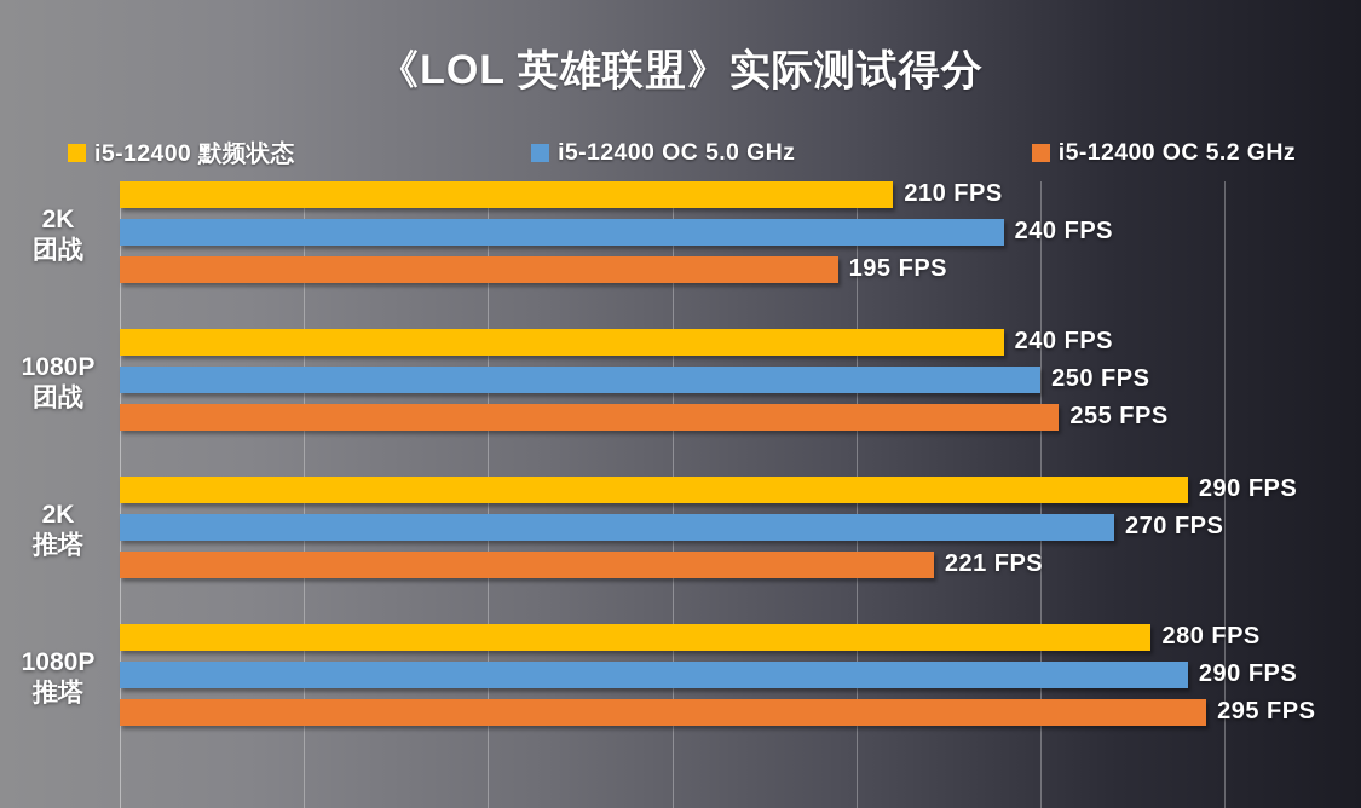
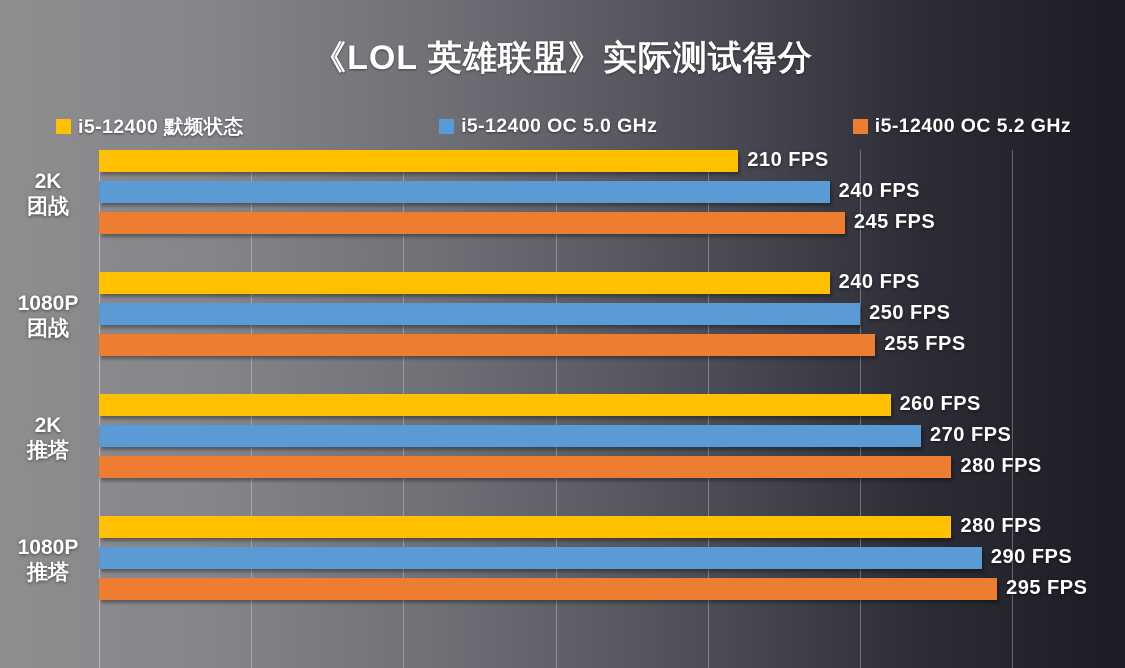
i5-12400 OC 5.2 GHz/2K 团战: 195 -> 245
i5-12400 默频状态/2K 推塔: 290 -> 260
i5-12400 OC 5.2 GHz/2K 推塔: 221 -> 280
